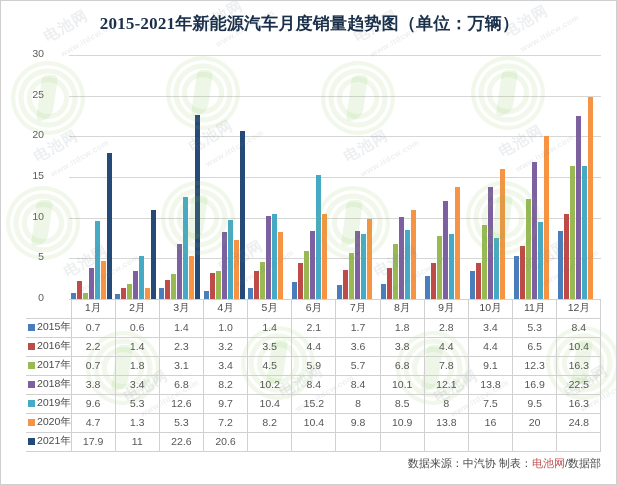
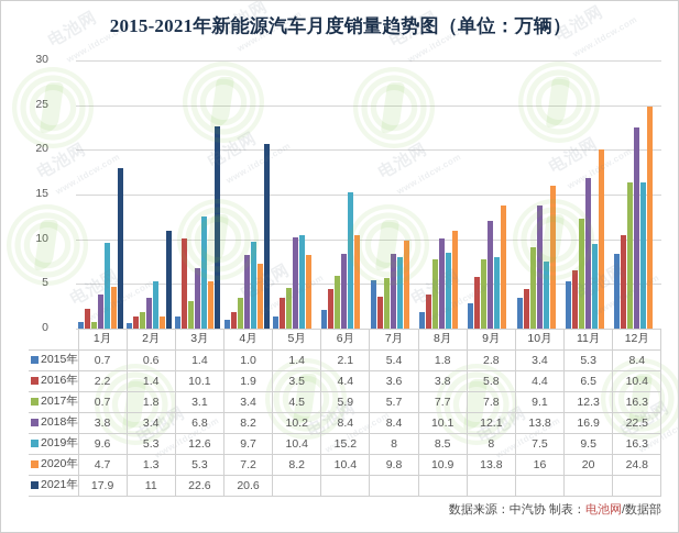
2016年/3月: 2.3 -> 10.1
2016年/4月: 3.2 -> 1.9
2015年/7月: 1.7 -> 5.4
2017年/8月: 6.8 -> 7.7
2016年/9月: 4.4 -> 5.8
